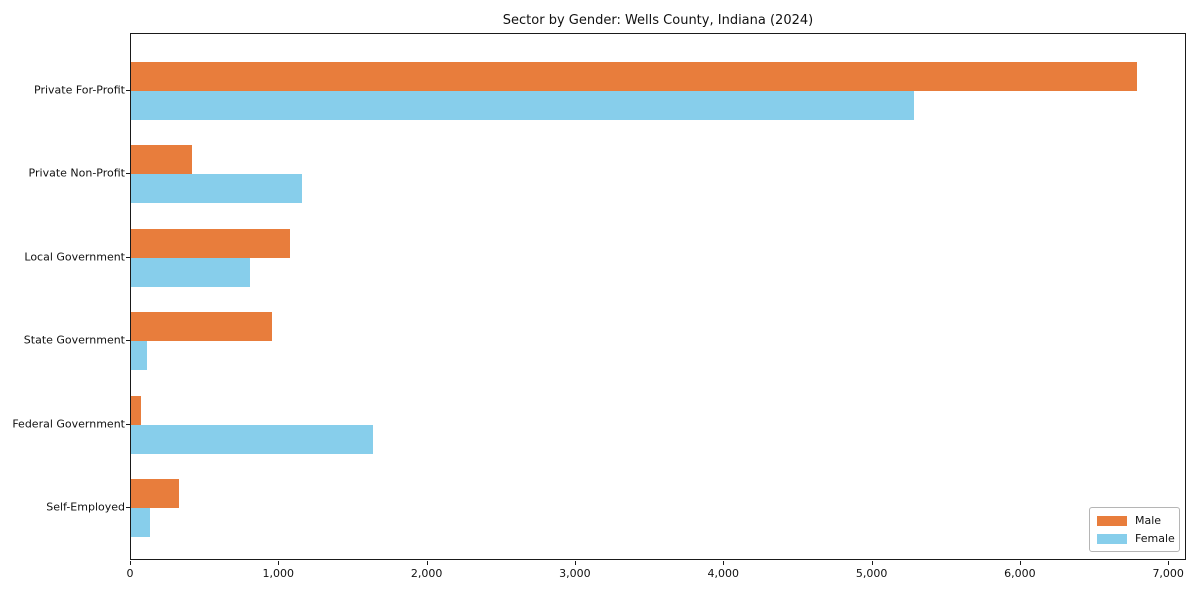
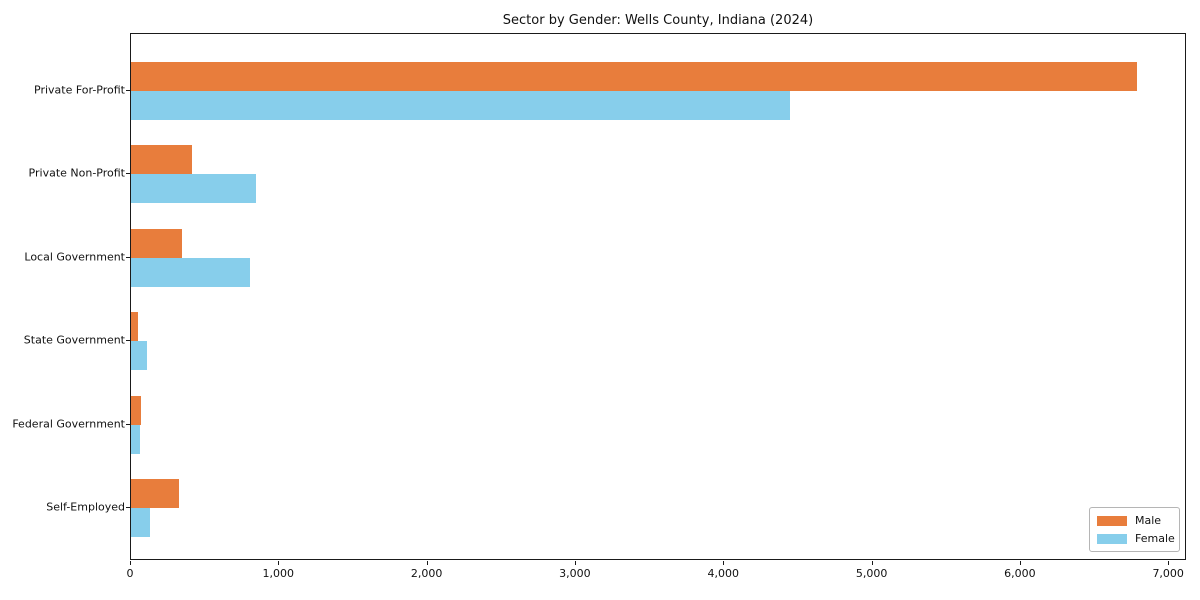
Female/Private For-Profit: 5280 -> 4440
Female/Private Non-Profit: 1150 -> 840
Male/Local Government: 1070 -> 340
Male/State Government: 950 -> 50
Female/Federal Government: 1630 -> 60
